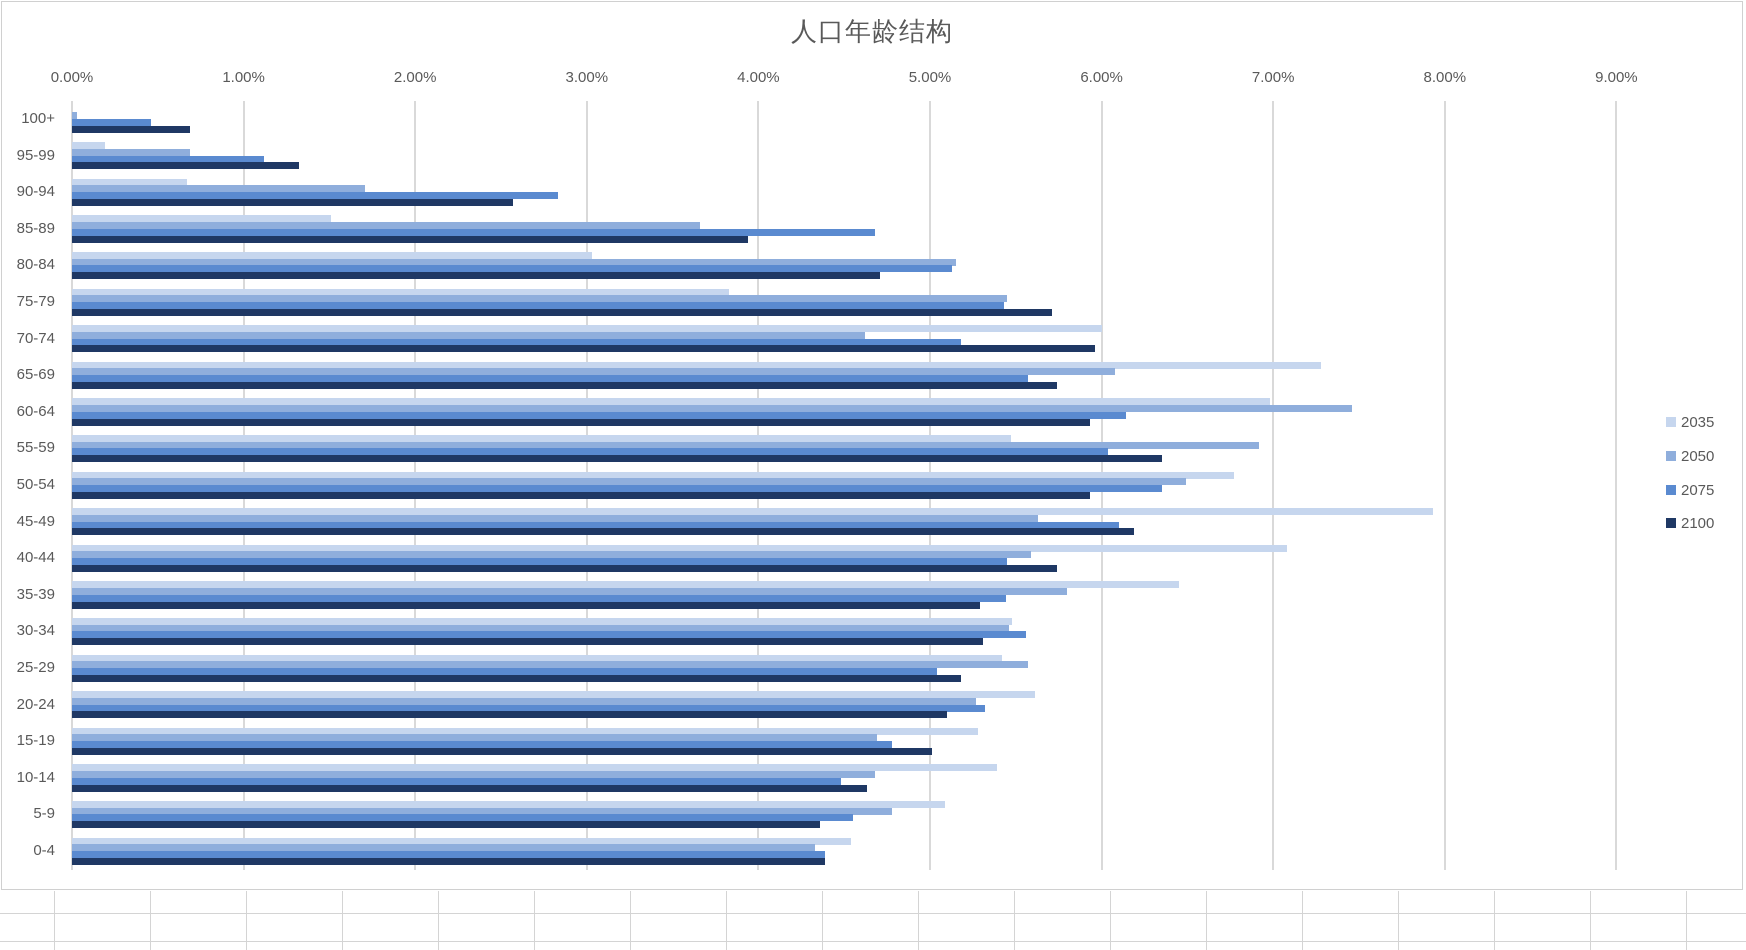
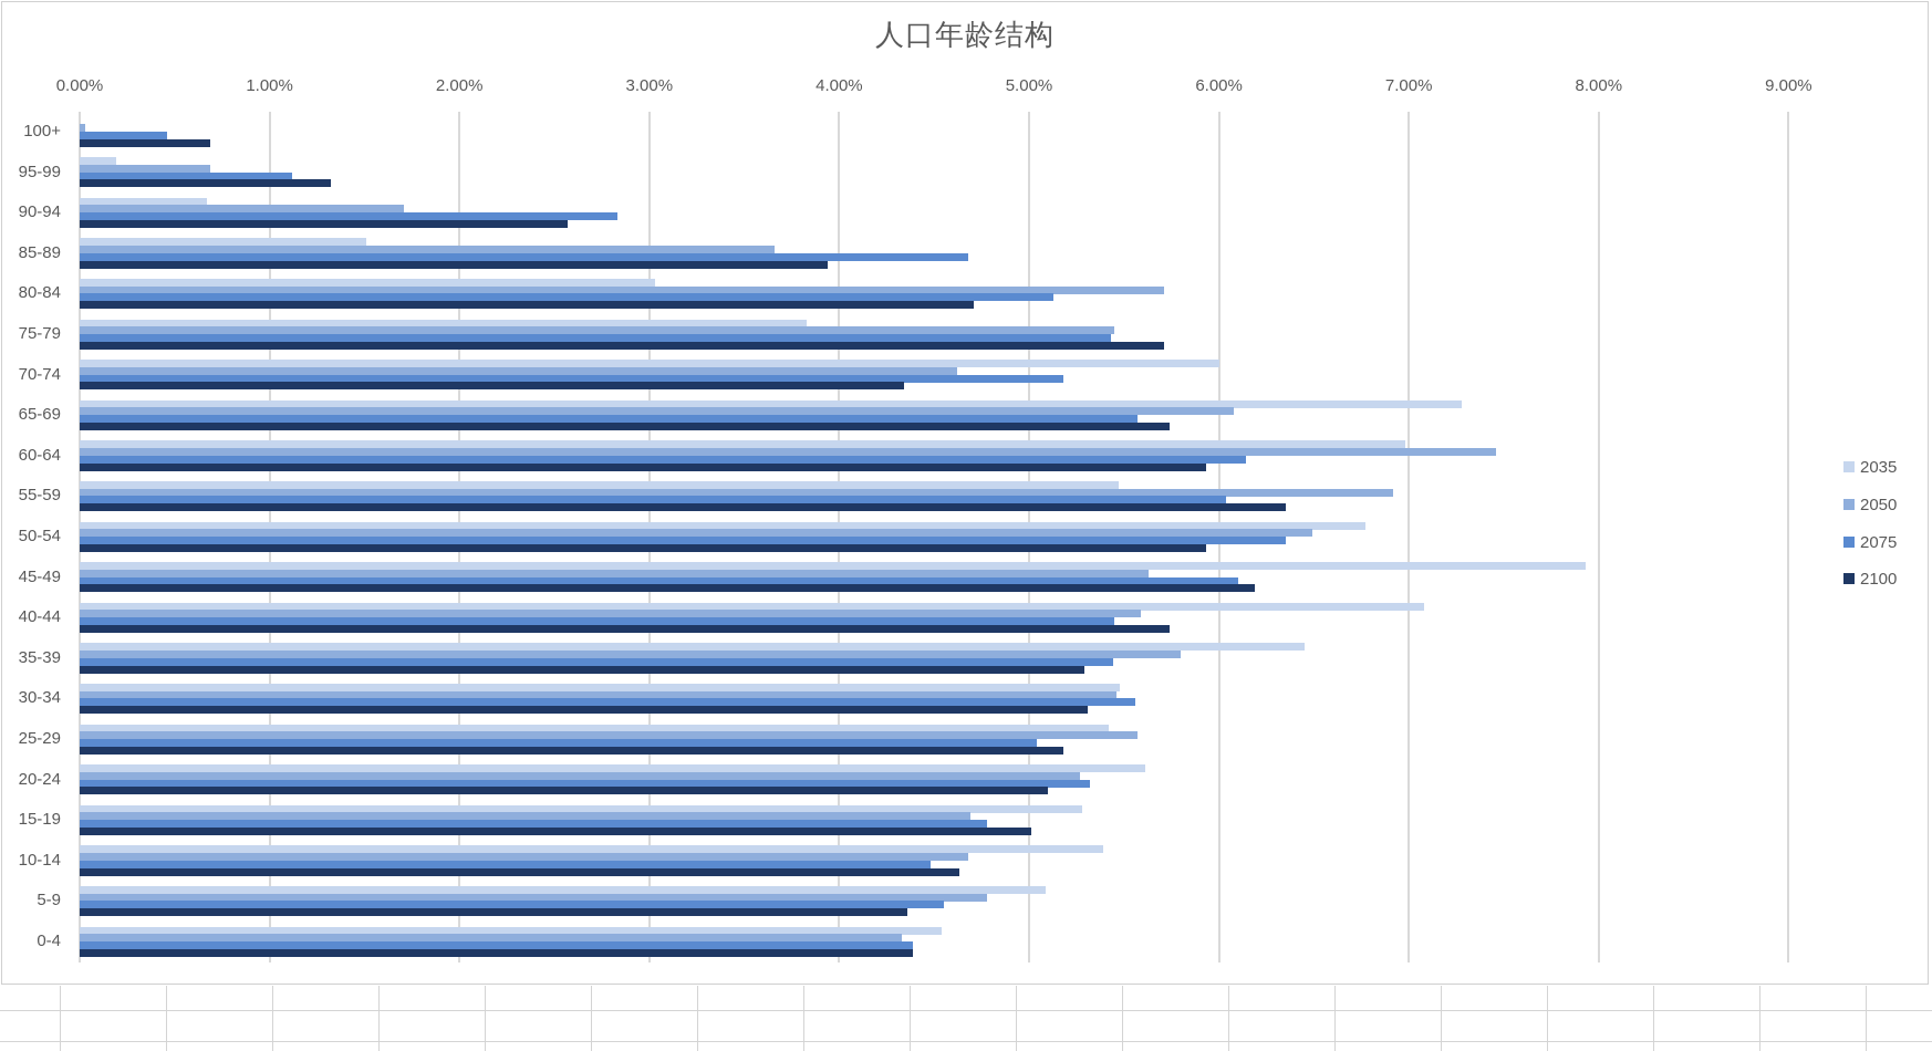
2050/80-84: 5.15% -> 5.71%
2100/70-74: 5.96% -> 4.34%
